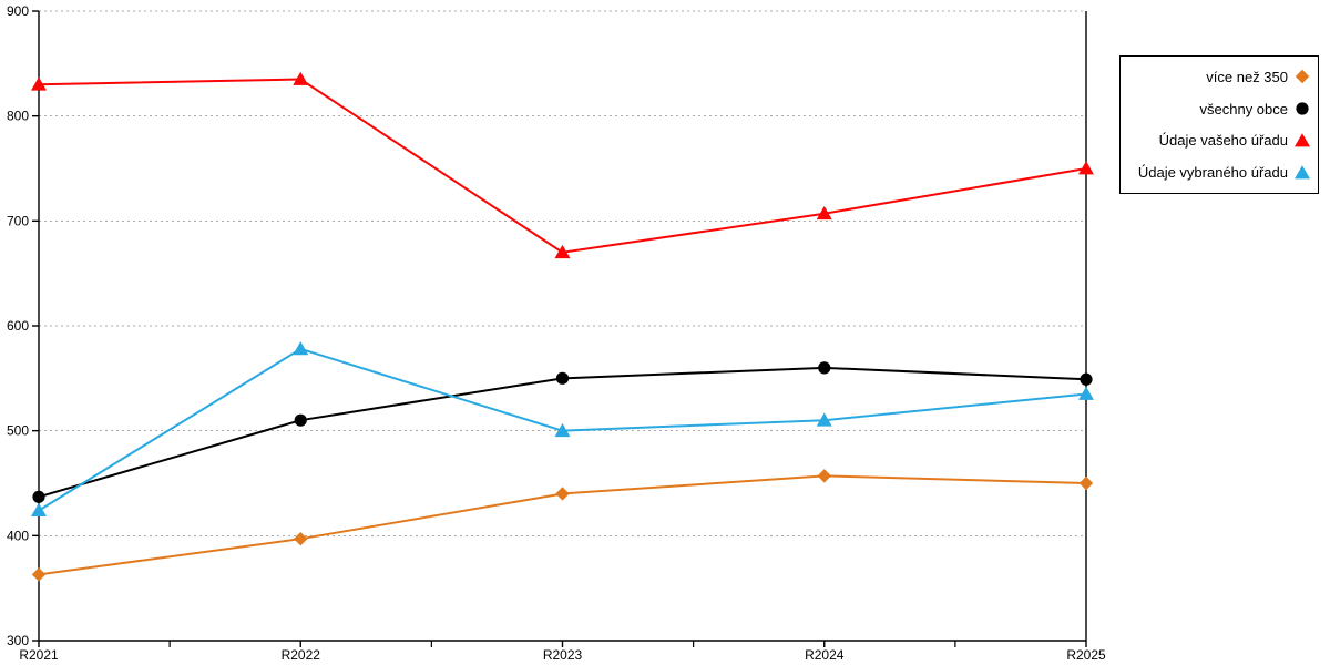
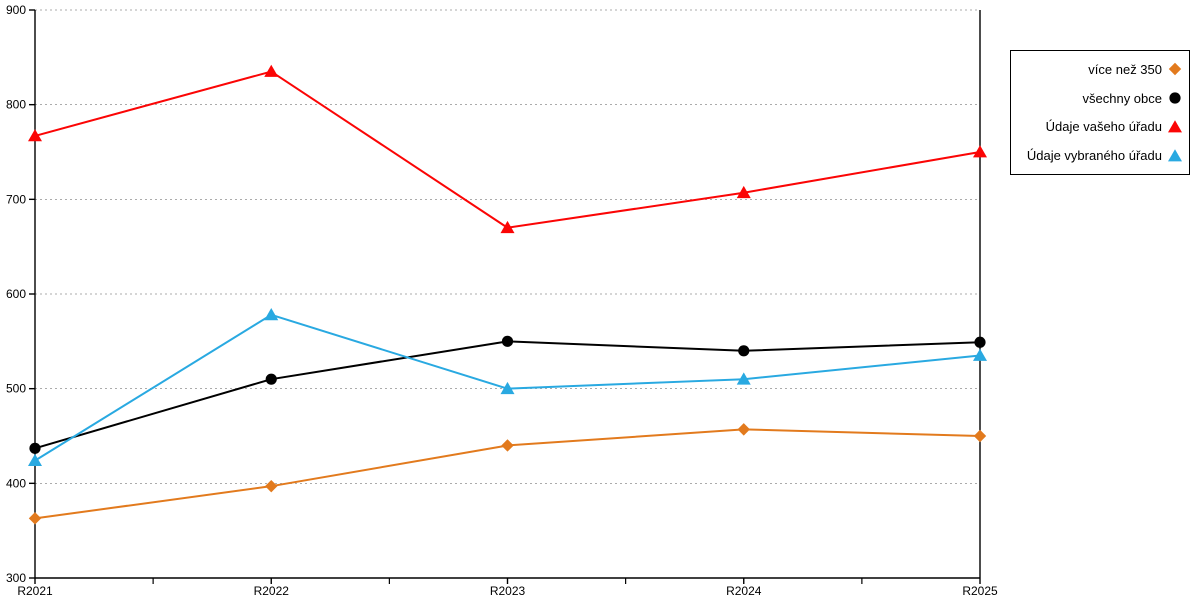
Údaje vašeho úřadu/R2021: 830 -> 770
všechny obce/R2024: 560 -> 540
